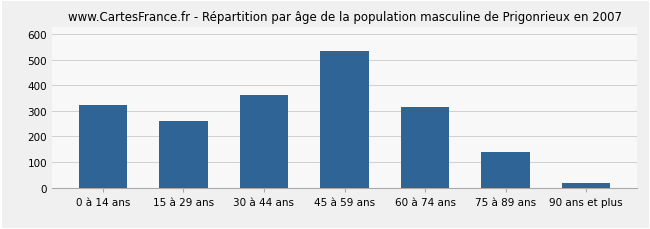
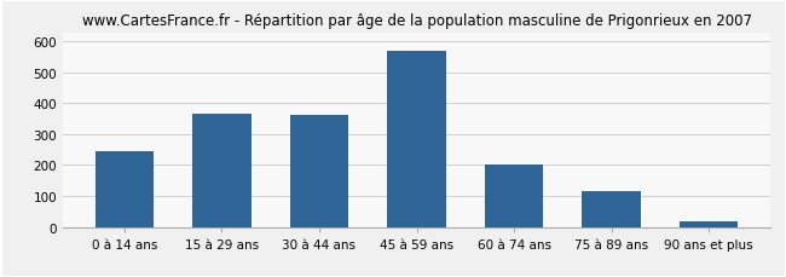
0 à 14 ans: 325 -> 245
15 à 29 ans: 262 -> 365
45 à 59 ans: 533 -> 570
60 à 74 ans: 316 -> 200
75 à 89 ans: 140 -> 115
